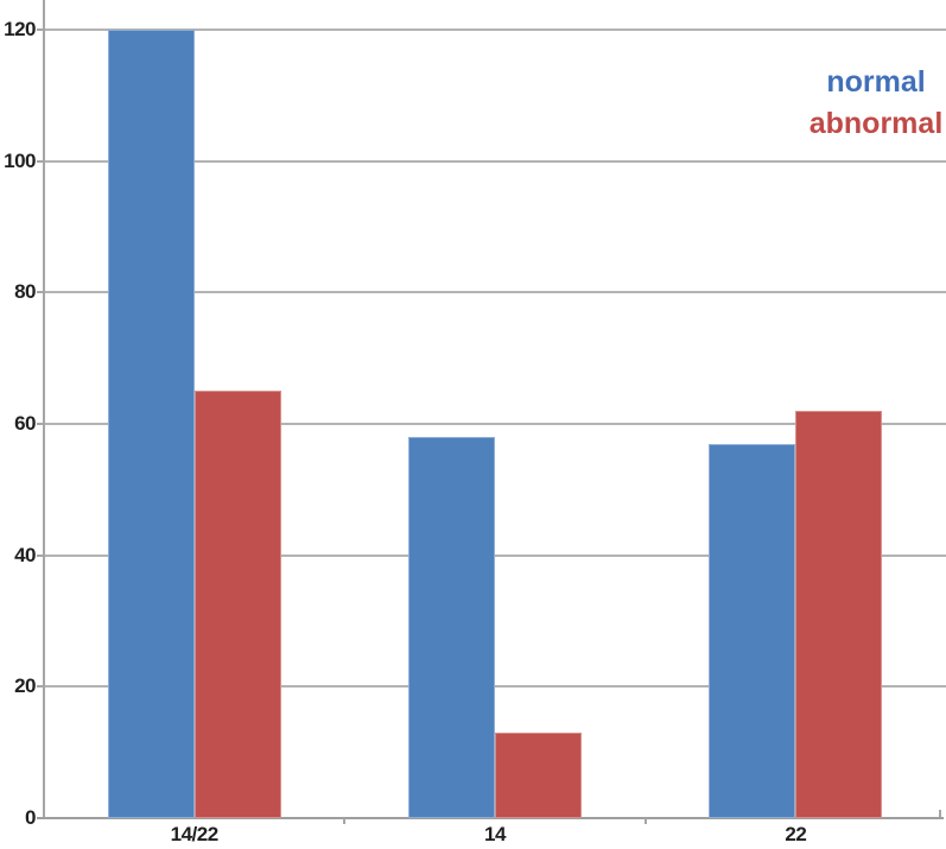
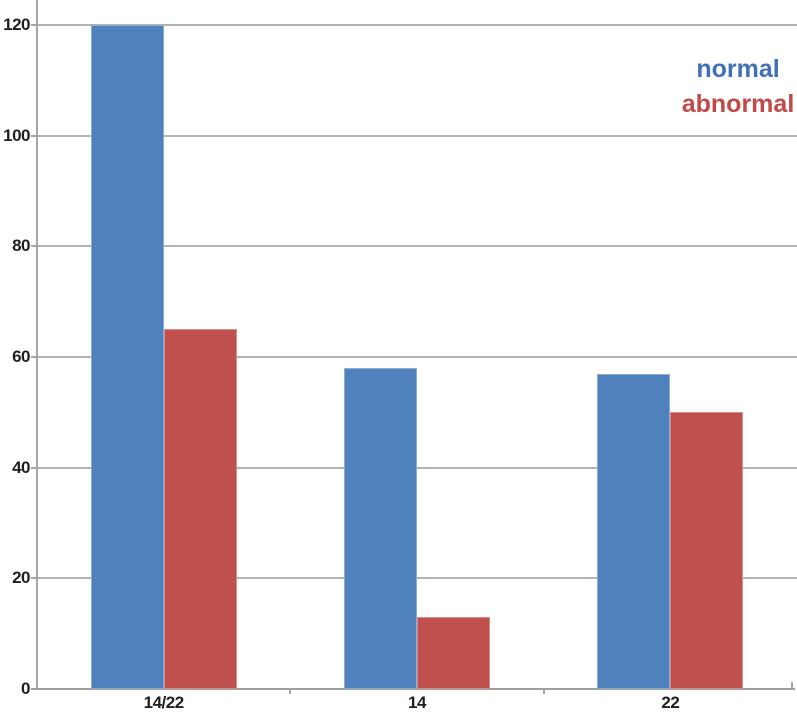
abnormal/22: 62 -> 50
